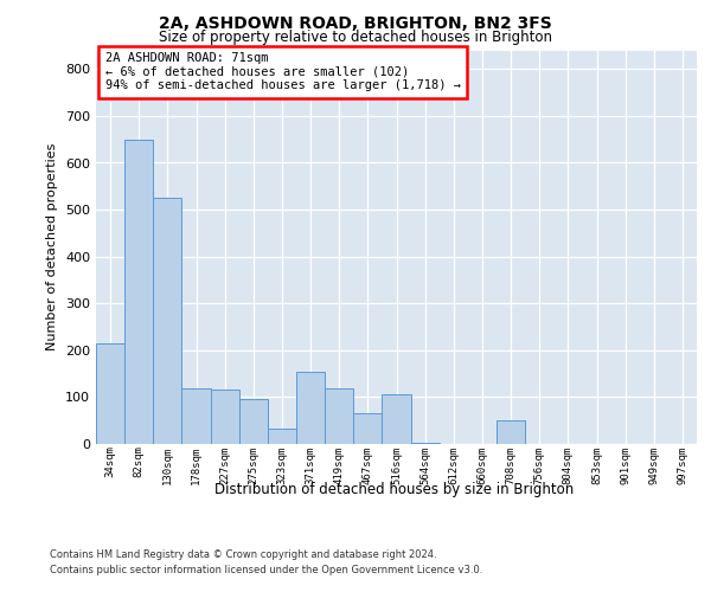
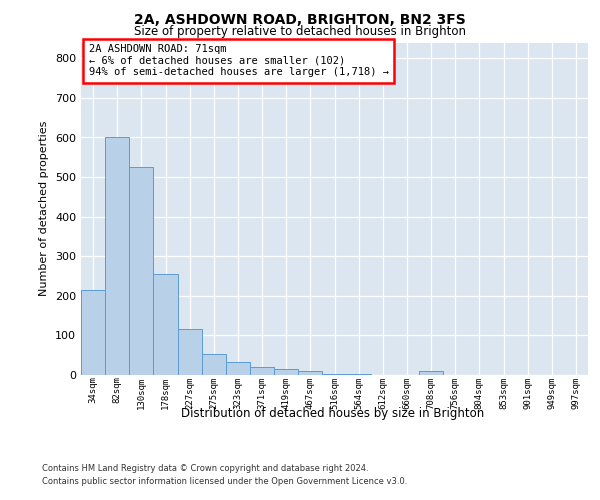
82sqm: 650 -> 600
178sqm: 120 -> 255
275sqm: 95 -> 53
371sqm: 155 -> 20
419sqm: 120 -> 16
467sqm: 65 -> 11
516sqm: 105 -> 3
708sqm: 50 -> 9
